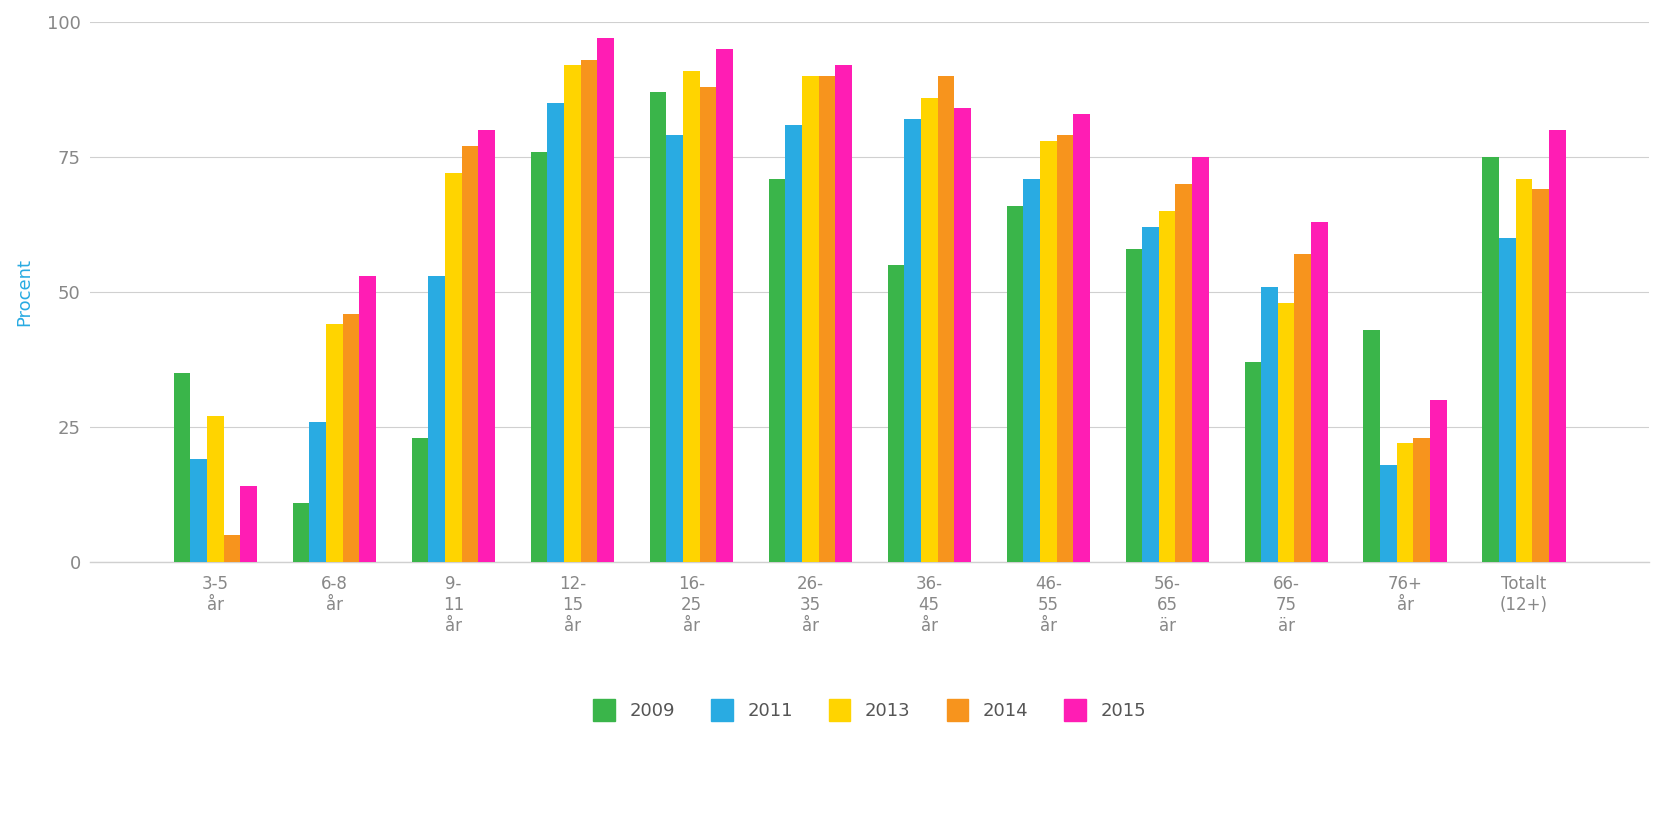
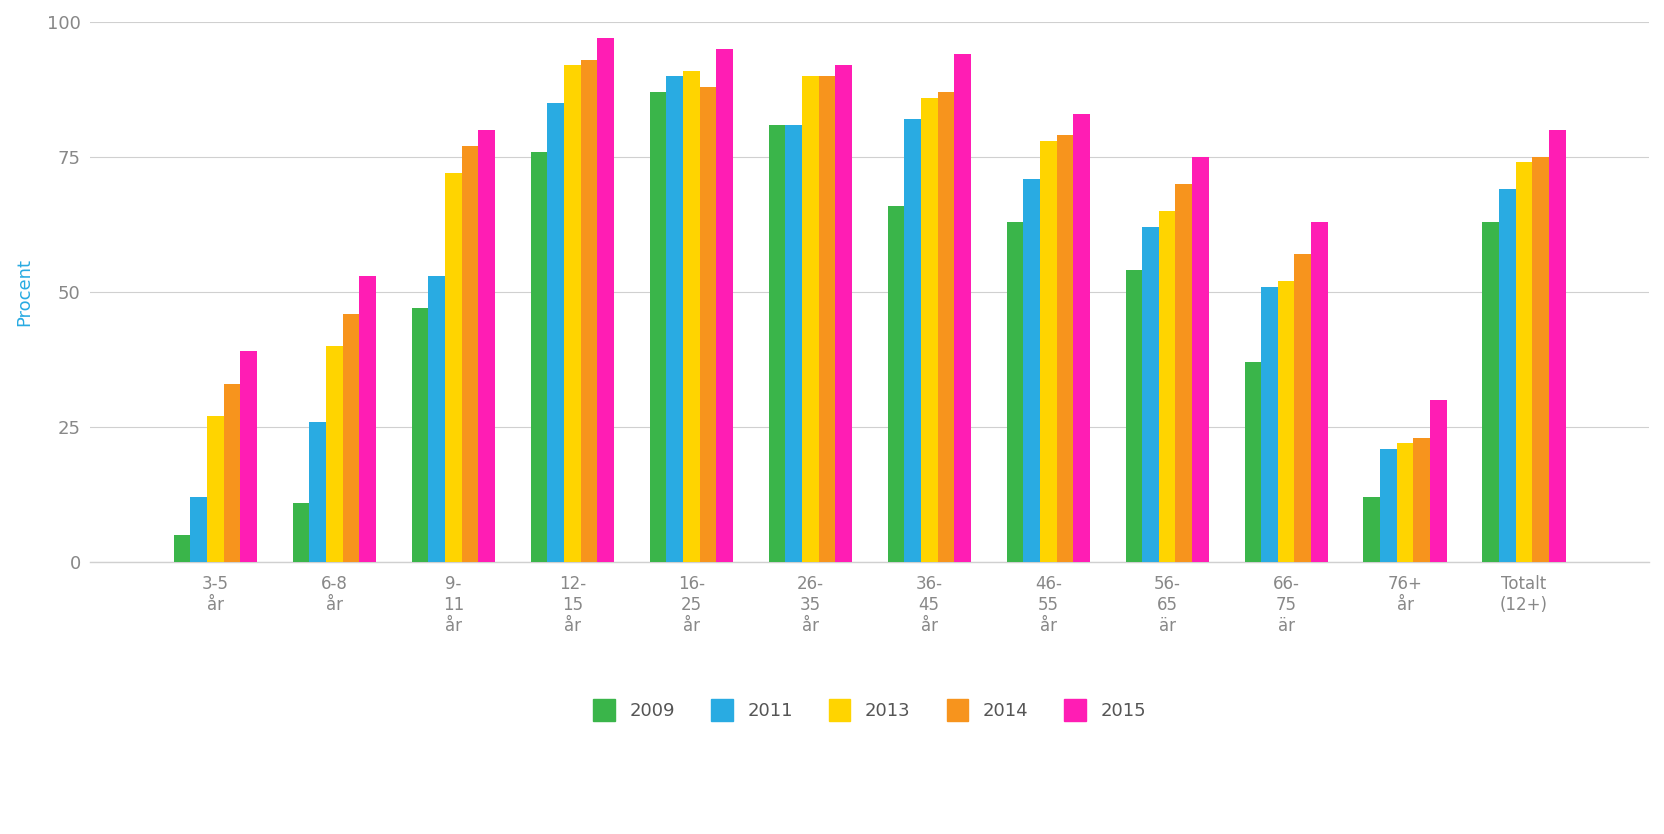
2009/3-5 år: 35 -> 5
2011/3-5 år: 19 -> 12
2014/3-5 år: 5 -> 33
2015/3-5 år: 14 -> 39
2013/6-8 år: 44 -> 40
2009/9- 11 år: 23 -> 47
2011/16- 25 år: 79 -> 90
2009/26- 35 år: 71 -> 81
2009/36- 45 år: 55 -> 66
2014/36- 45 år: 90 -> 87
2015/36- 45 år: 84 -> 94
2009/46- 55 år: 66 -> 63
2009/56- 65 är: 58 -> 54
2013/66- 75 är: 48 -> 52
2009/76+ år: 43 -> 12
2011/76+ år: 18 -> 21
2009/Totalt (12+): 75 -> 63
2011/Totalt (12+): 60 -> 69
2013/Totalt (12+): 71 -> 74
2014/Totalt (12+): 69 -> 75
